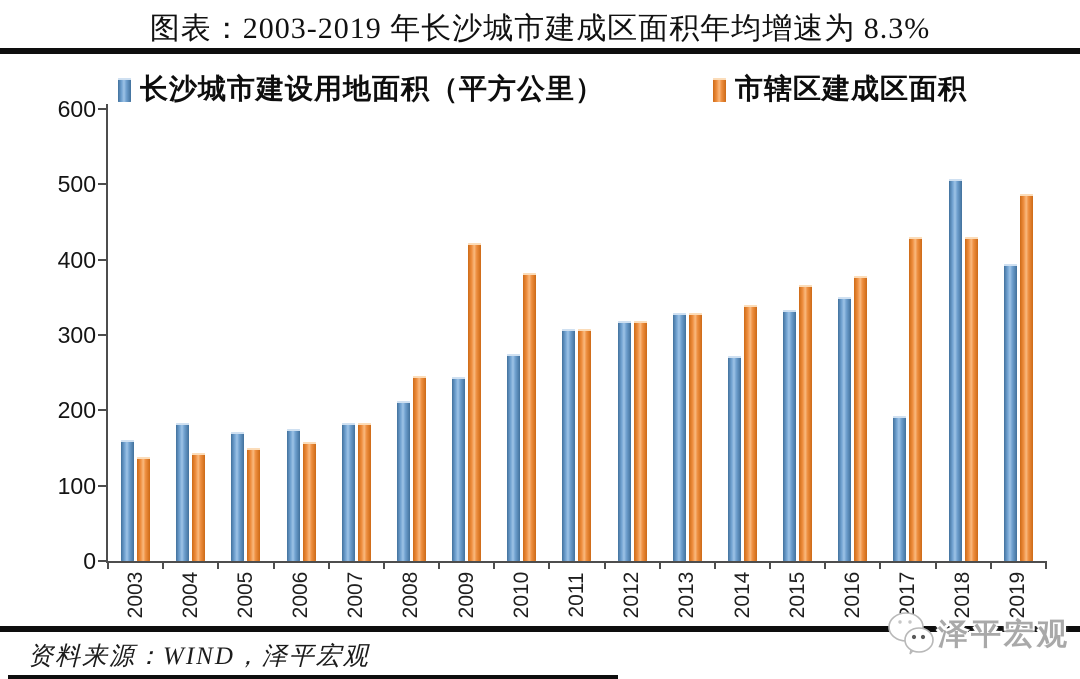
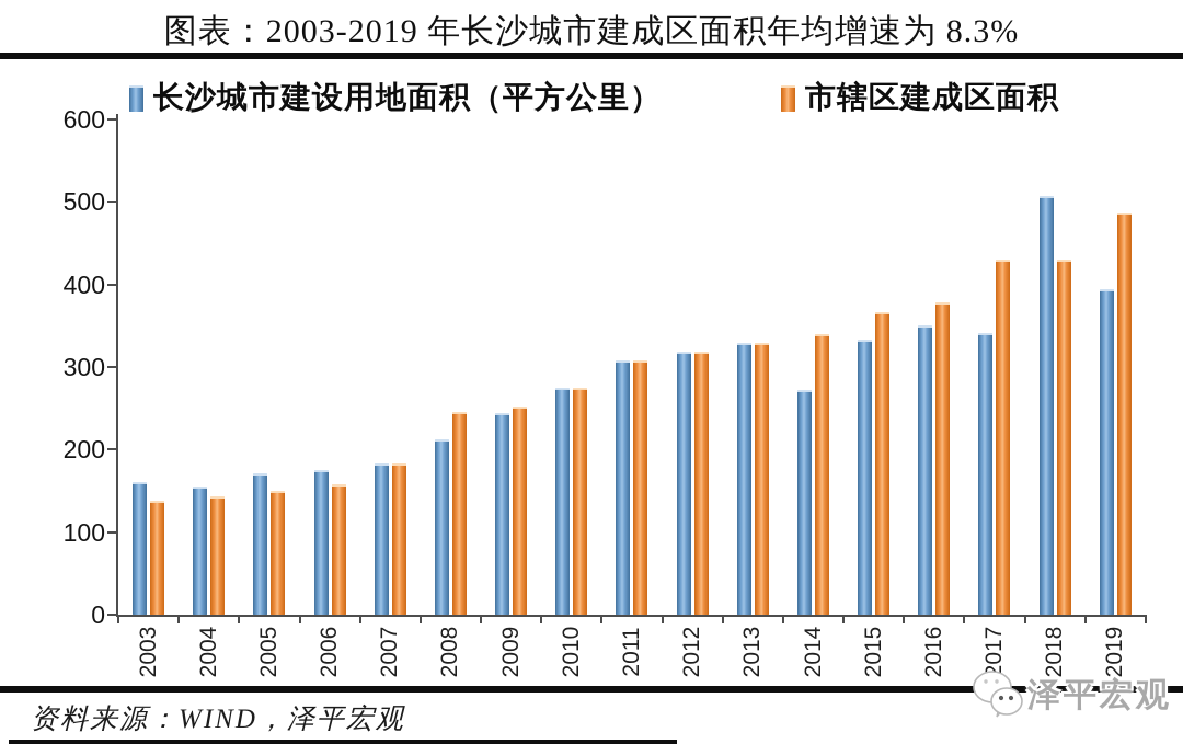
长沙城市建设用地面积（平方公里）/2004: 180 -> 150
市辖区建成区面积/2009: 420 -> 250
市辖区建成区面积/2010: 380 -> 270
长沙城市建设用地面积（平方公里）/2017: 190 -> 340
